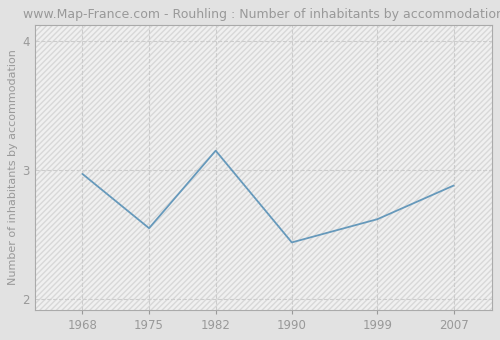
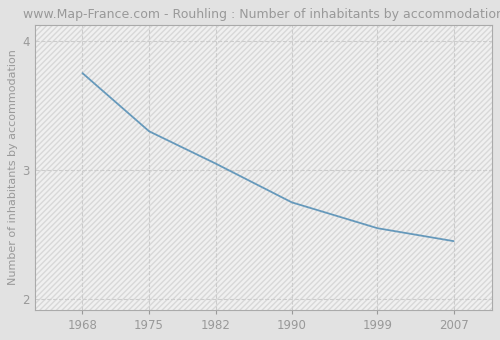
1968: 2.97 -> 3.75
1975: 2.55 -> 3.30
1982: 3.15 -> 3.05
1990: 2.44 -> 2.75
1999: 2.62 -> 2.55
2007: 2.88 -> 2.45
